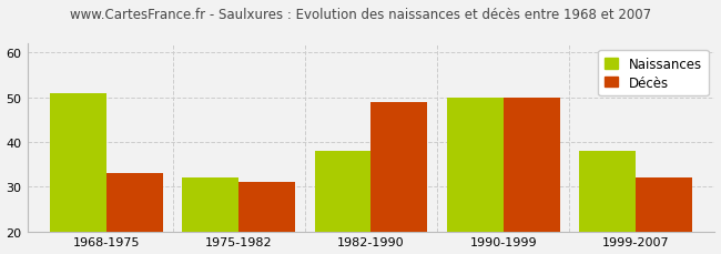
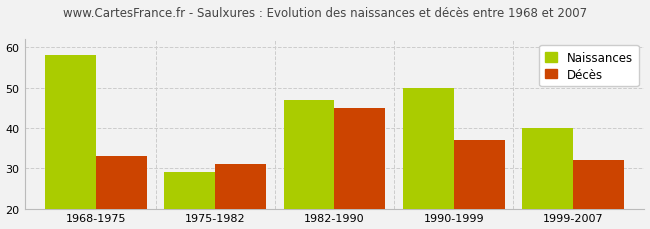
Naissances/1968-1975: 51 -> 58
Naissances/1975-1982: 32 -> 29
Naissances/1982-1990: 38 -> 47
Décès/1982-1990: 49 -> 45
Décès/1990-1999: 50 -> 37
Naissances/1999-2007: 38 -> 40
